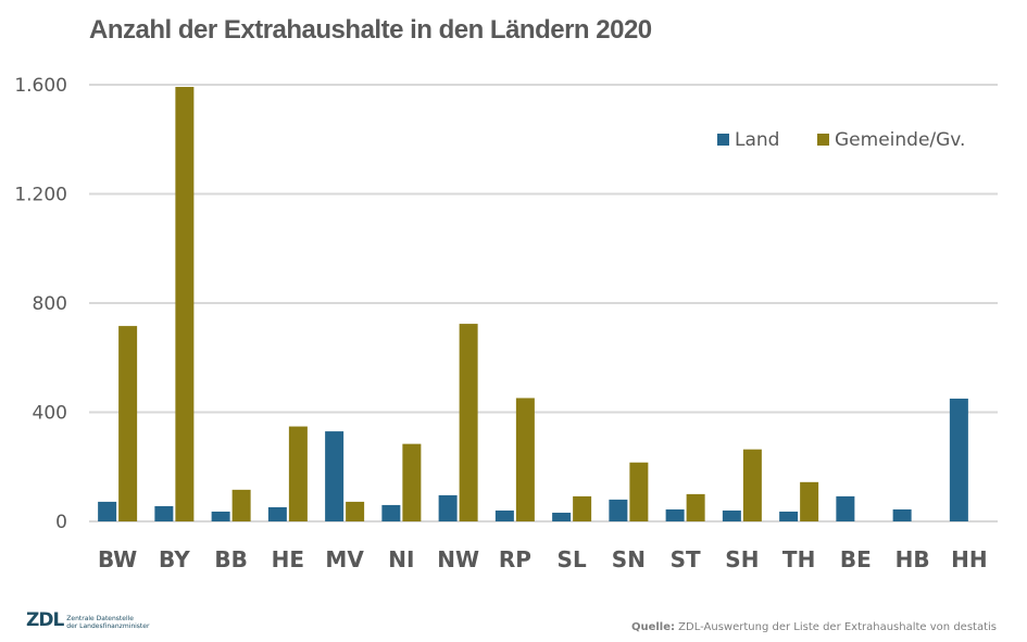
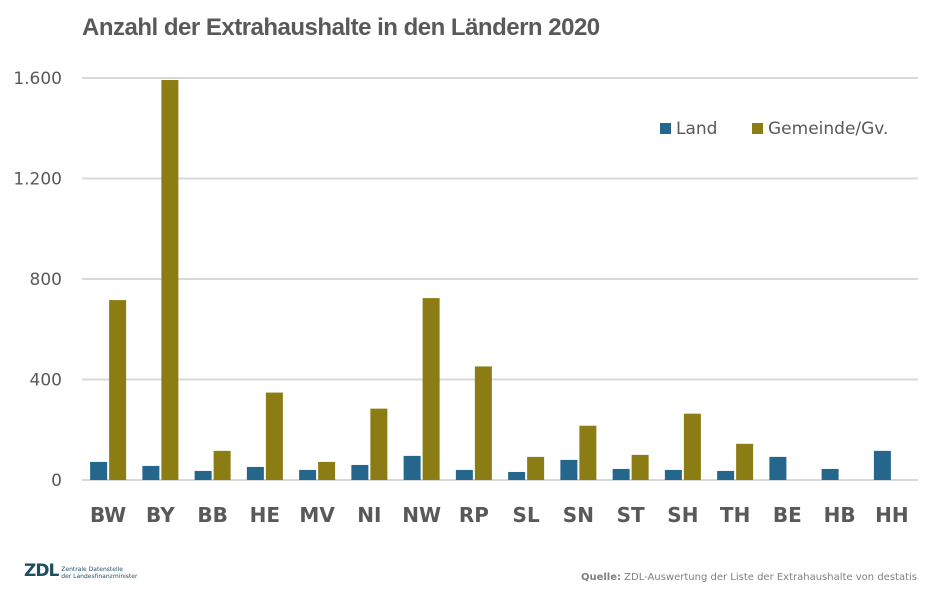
Land/MV: 330 -> 40
Land/HH: 450 -> 120
